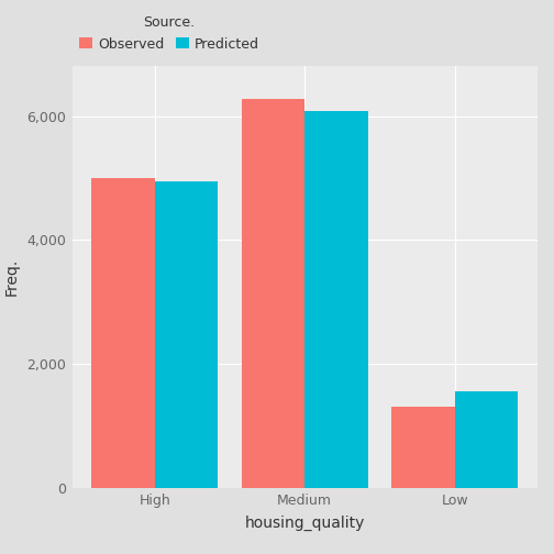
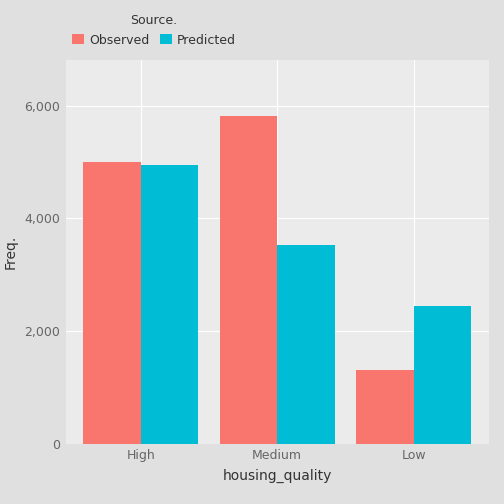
Observed/Medium: 6,280 -> 5,820
Predicted/Medium: 6,080 -> 3,520
Predicted/Low: 1,560 -> 2,440
